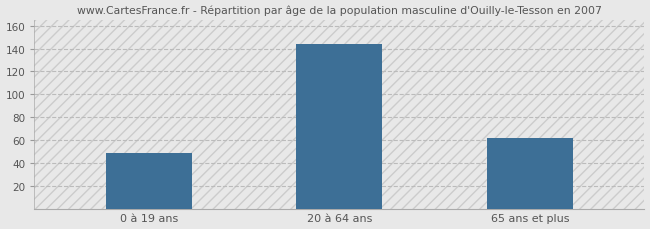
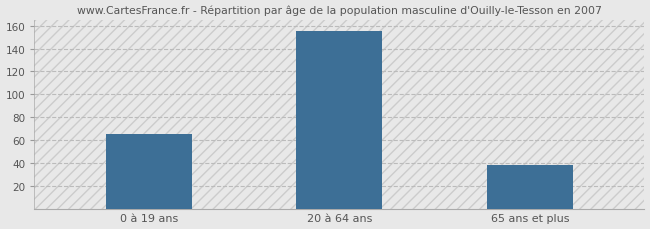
0 à 19 ans: 49 -> 65
20 à 64 ans: 144 -> 155
65 ans et plus: 62 -> 38
